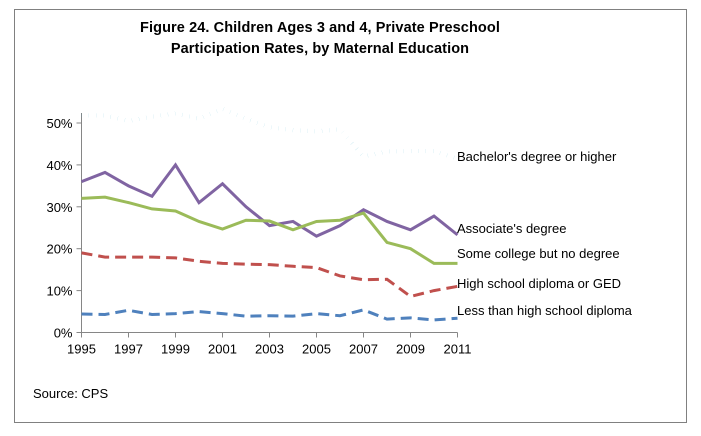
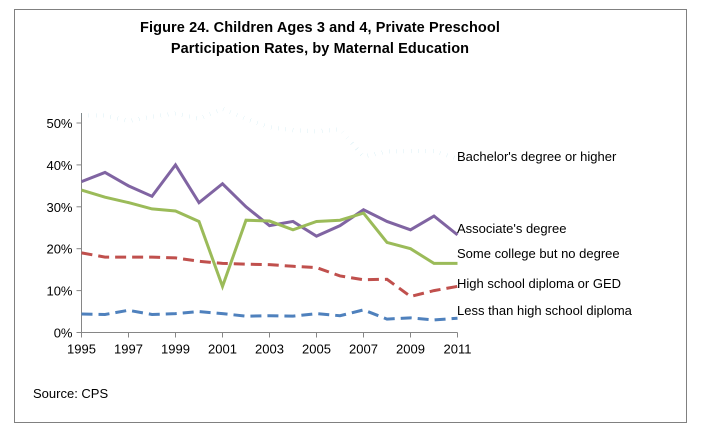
Some college but no degree/1995: 32% -> 34%
Some college but no degree/2001: 25% -> 11%
